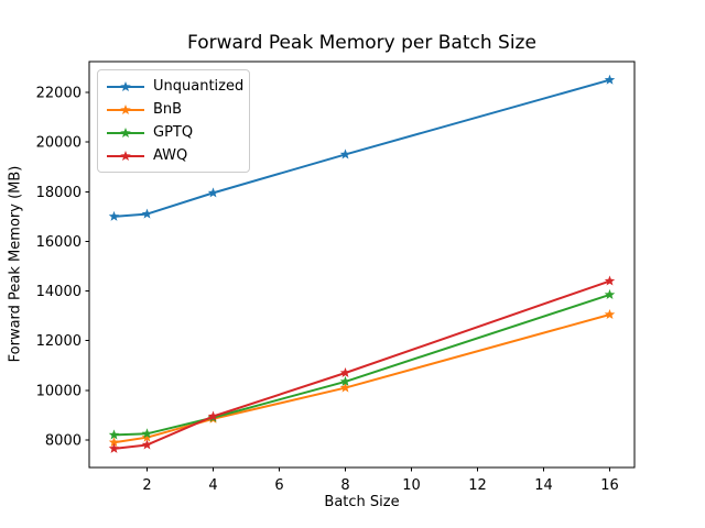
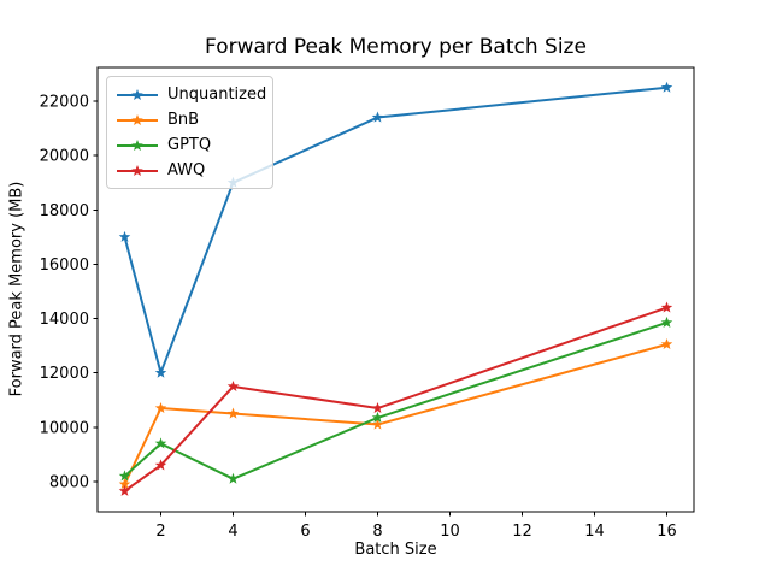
Unquantized/2: 17100 -> 12000
BnB/2: 8100 -> 10700
GPTQ/2: 8200 -> 9400
AWQ/2: 7800 -> 8600
Unquantized/4: 18000 -> 19000
BnB/4: 8800 -> 10500
GPTQ/4: 8900 -> 8100
AWQ/4: 9000 -> 11500
Unquantized/8: 19500 -> 21400
